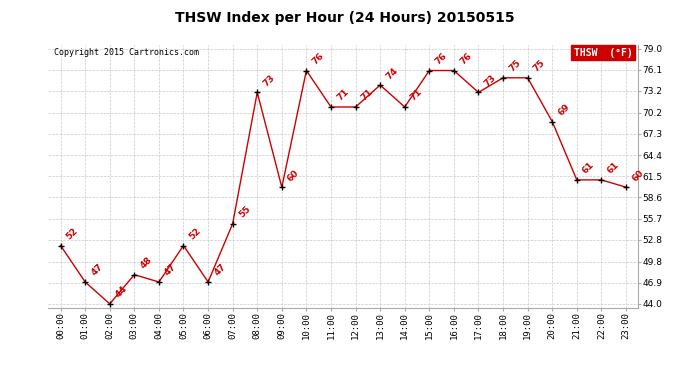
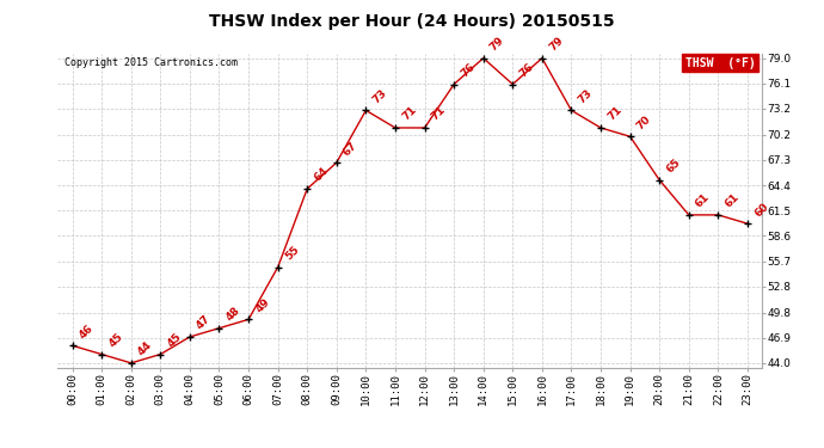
00:00: 52 -> 46
01:00: 47 -> 45
03:00: 48 -> 45
05:00: 52 -> 48
06:00: 47 -> 49
08:00: 73 -> 64
09:00: 60 -> 67
10:00: 76 -> 73
13:00: 74 -> 76
14:00: 71 -> 79
16:00: 76 -> 79
18:00: 75 -> 71
19:00: 75 -> 70
20:00: 69 -> 65
